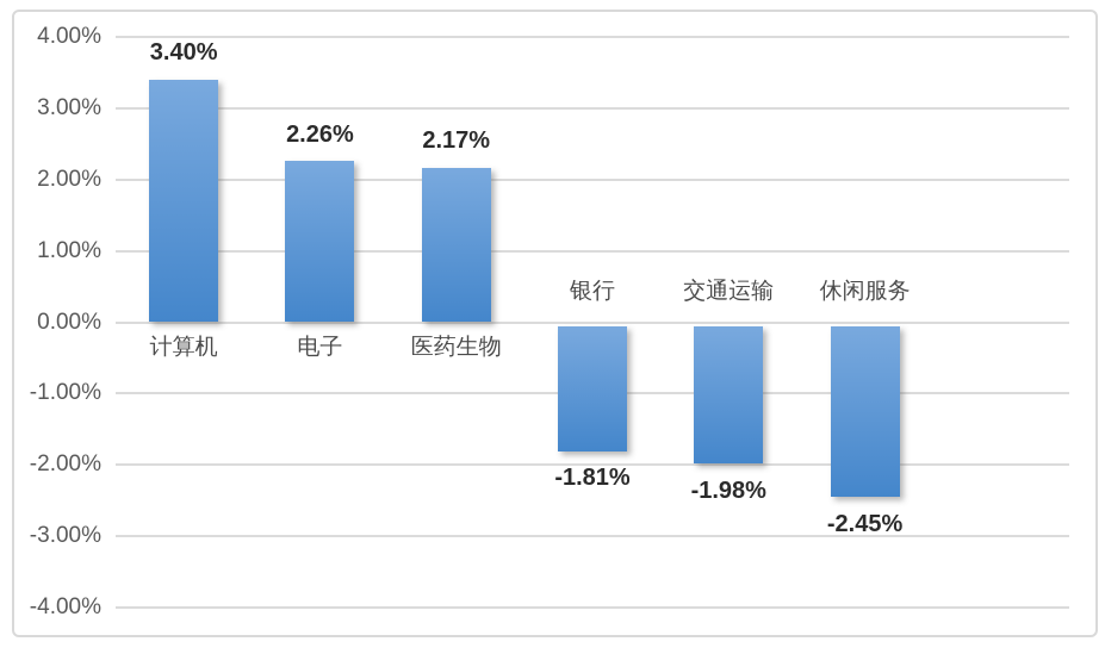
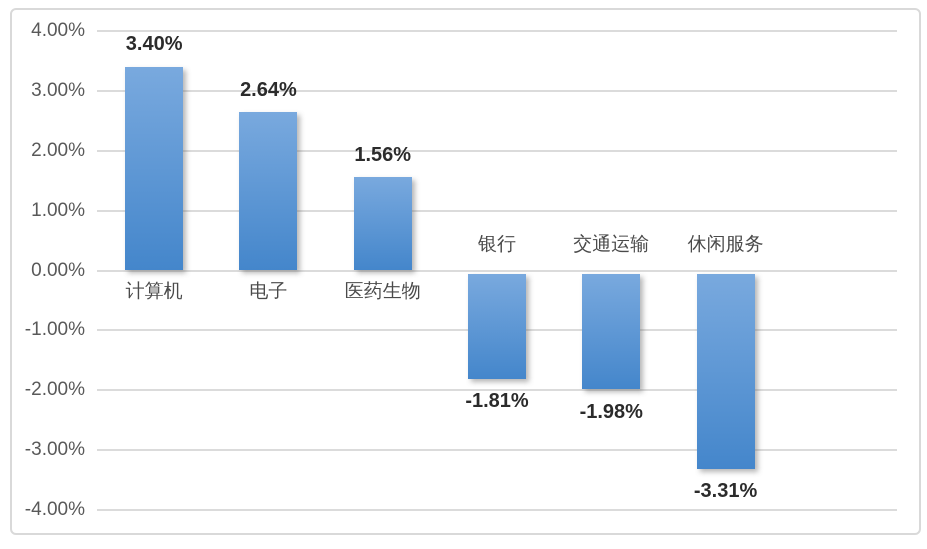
电子: 2.26% -> 2.64%
医药生物: 2.17% -> 1.56%
休闲服务: -2.45% -> -3.31%
